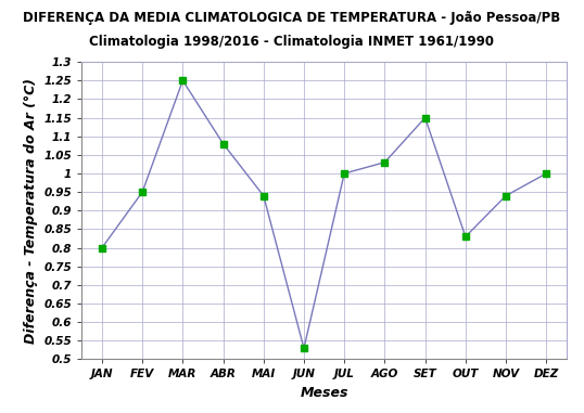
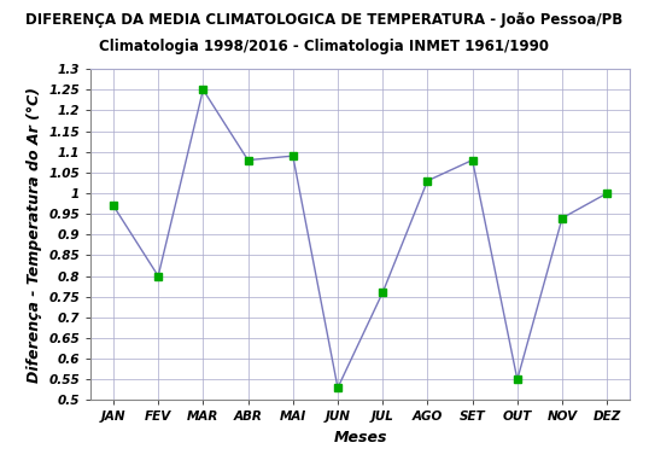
JAN: 0.80 -> 0.97
FEV: 0.95 -> 0.80
MAI: 0.94 -> 1.09
JUL: 1.00 -> 0.76
SET: 1.15 -> 1.08
OUT: 0.83 -> 0.55
